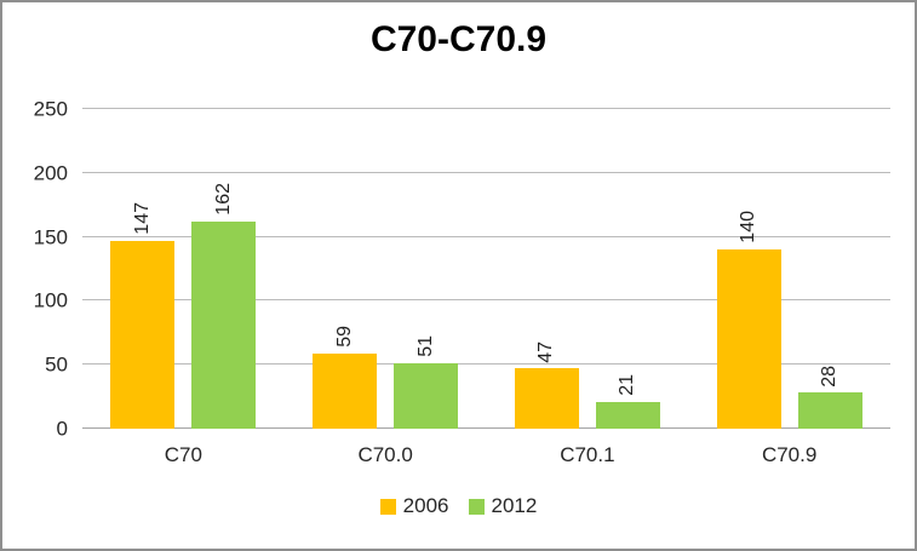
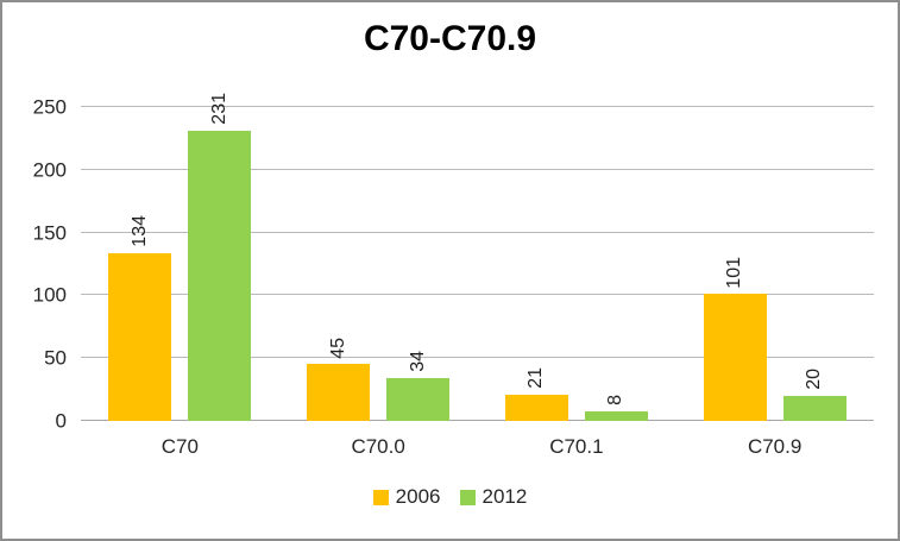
2006/C70: 147 -> 134
2012/C70: 162 -> 231
2006/C70.0: 59 -> 45
2012/C70.0: 51 -> 34
2006/C70.1: 47 -> 21
2012/C70.1: 21 -> 8
2006/C70.9: 140 -> 101
2012/C70.9: 28 -> 20
